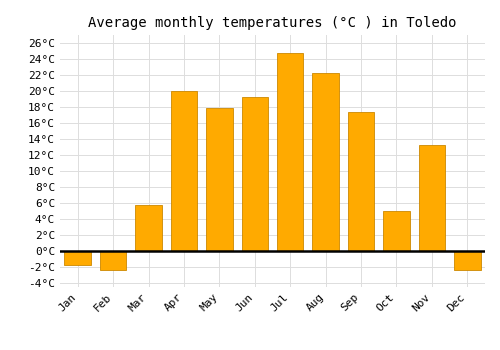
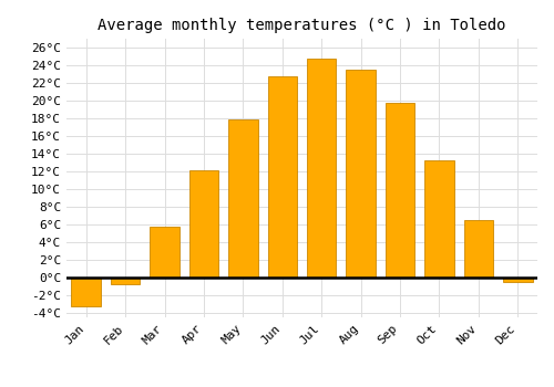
Jan: -1.8°C -> -3.2°C
Feb: -2.4°C -> -0.8°C
Apr: 20.0°C -> 12.1°C
Jun: 19.2°C -> 22.7°C
Aug: 22.2°C -> 23.5°C
Sep: 17.4°C -> 19.7°C
Oct: 5.0°C -> 13.3°C
Nov: 13.2°C -> 6.5°C
Dec: -2.4°C -> -0.5°C
